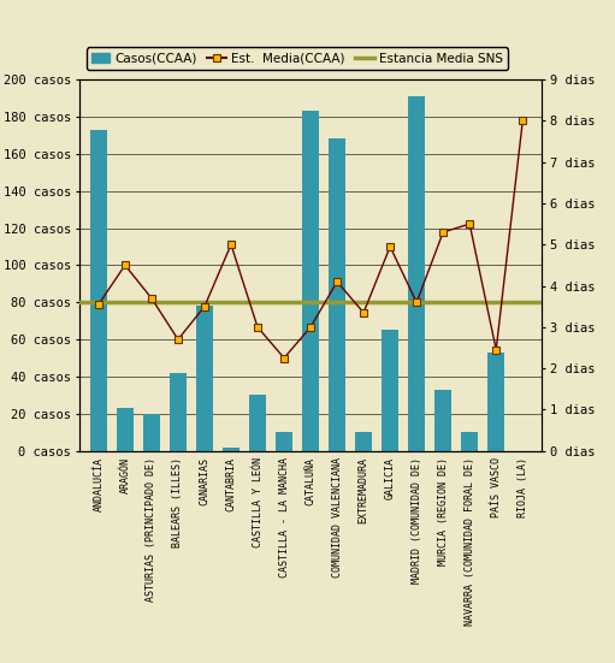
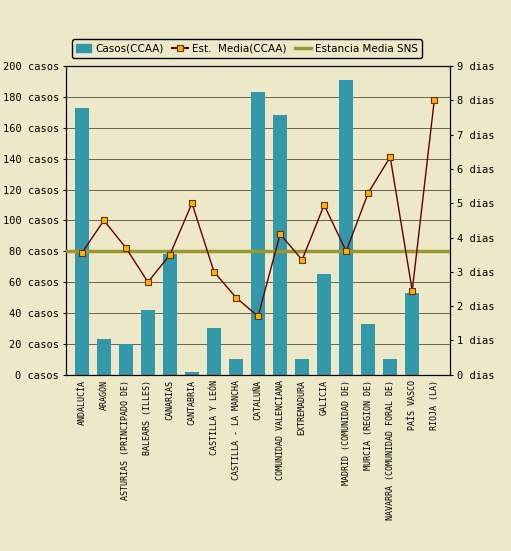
Est. Media(CCAA)/CATALUÑA: 3.00 dias -> 1.70 dias
Est. Media(CCAA)/NAVARRA (COMUNIDAD FORAL DE): 5.50 dias -> 6.35 dias
